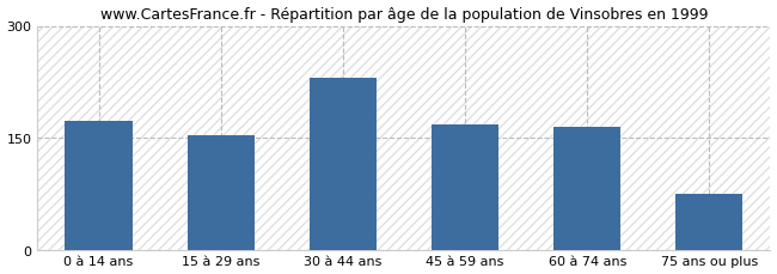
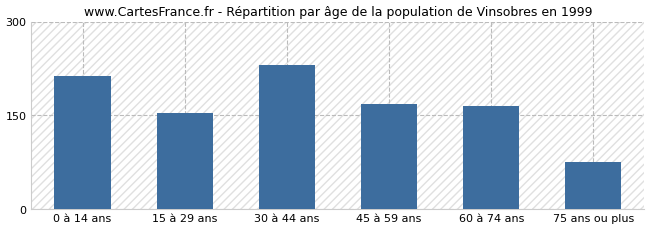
0 à 14 ans: 173 -> 212
